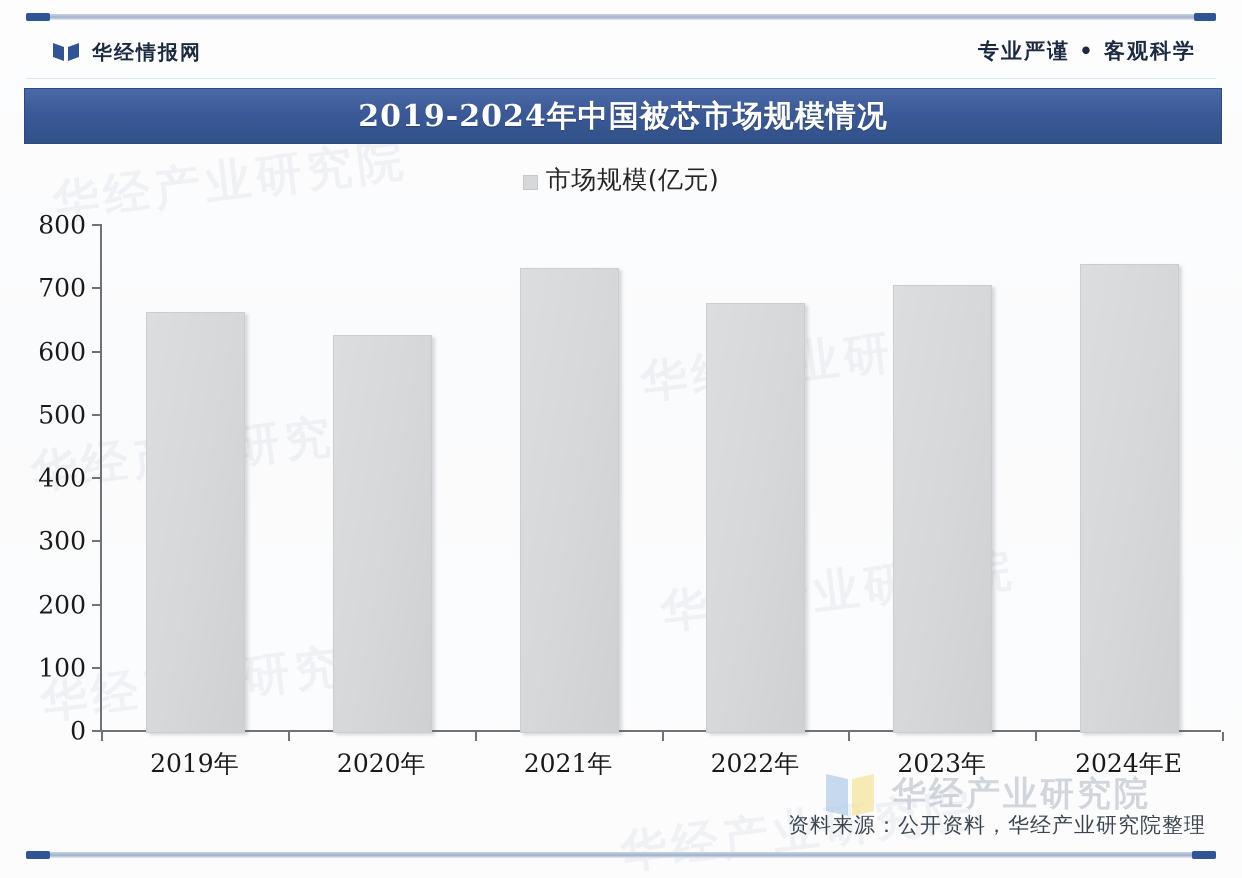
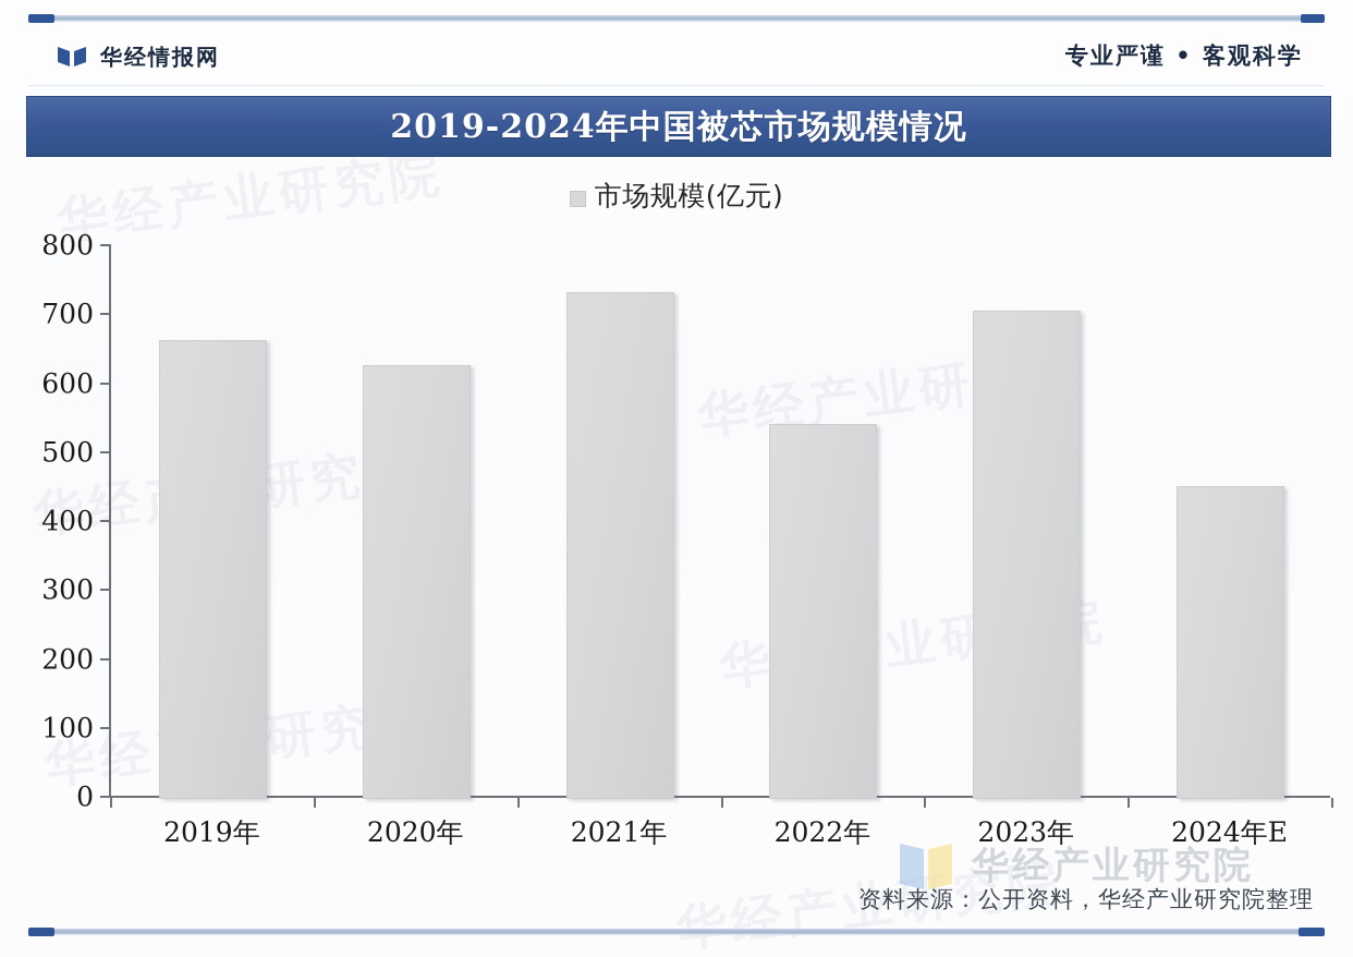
2022年: 680 -> 540
2024年E: 740 -> 450
